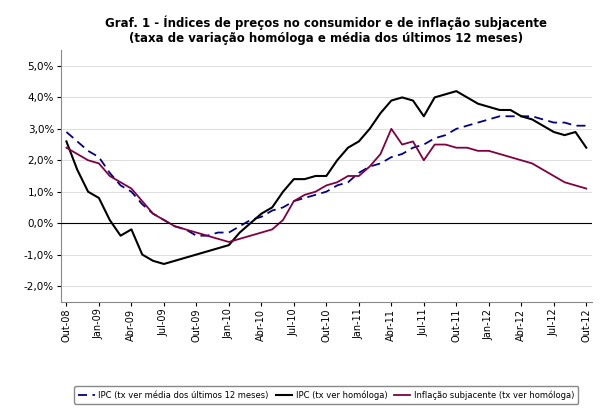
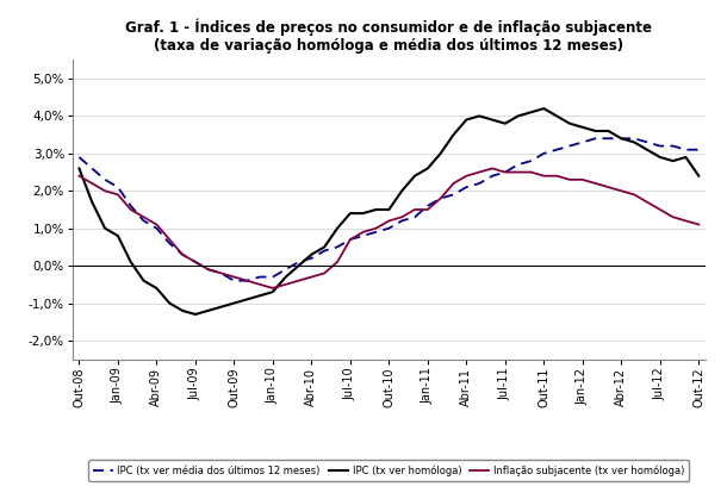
IPC (tx ver homóloga)/Abr-09: -0,2% -> -0,6%
Inflação subjacente (tx ver homóloga)/Abr-11: 3,0% -> 2,4%
IPC (tx ver homóloga)/Jul-11: 3,4% -> 3,8%
Inflação subjacente (tx ver homóloga)/Jul-11: 2,0% -> 2,5%
